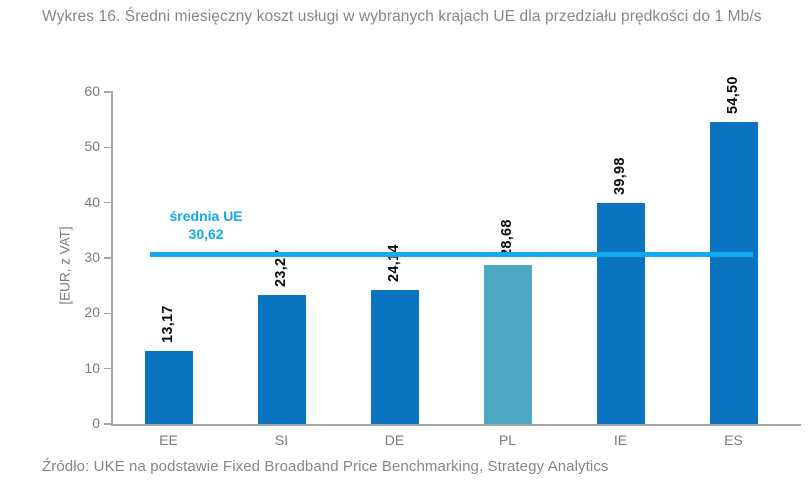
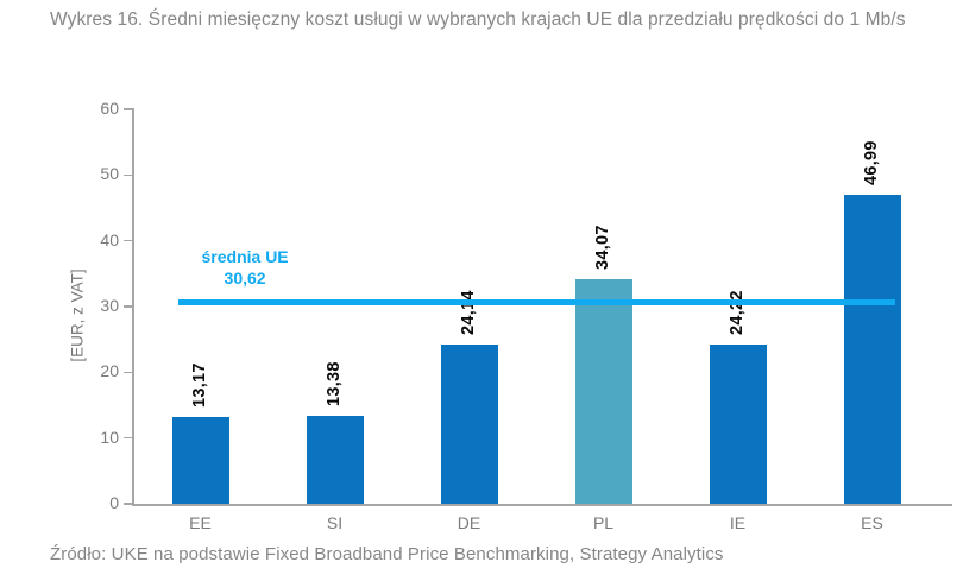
SI: 23,27 -> 13,38
PL: 28,68 -> 34,07
IE: 39,98 -> 24,22
ES: 54,50 -> 46,99
